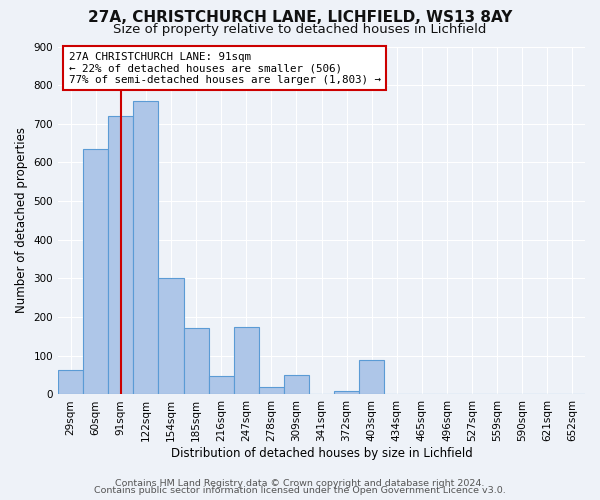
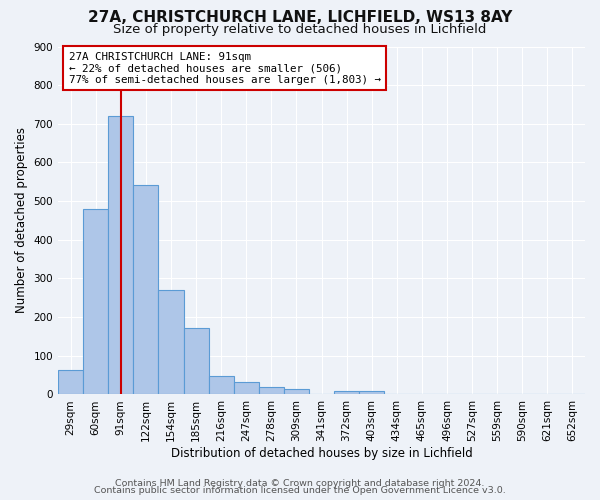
60sqm: 635 -> 480
122sqm: 760 -> 543
154sqm: 300 -> 271
247sqm: 175 -> 33
309sqm: 50 -> 14
403sqm: 90 -> 8
